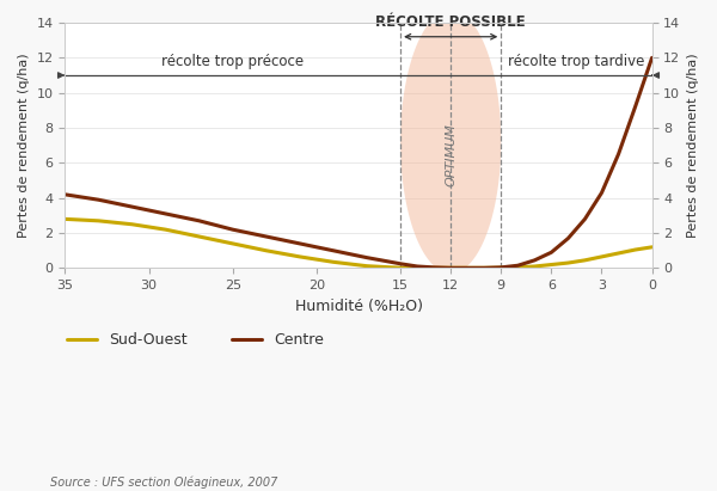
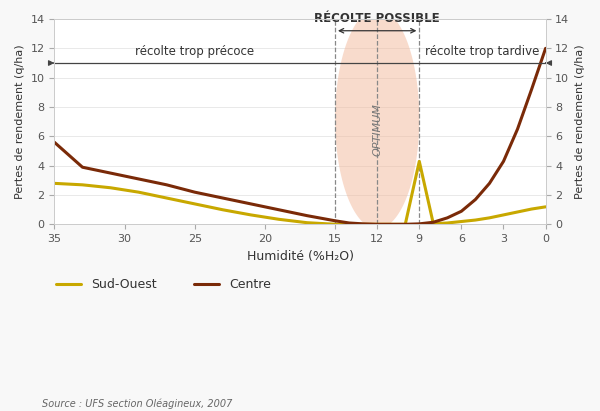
Centre/35: 4.2 -> 5.6
Sud-Ouest/9: 0.0 -> 4.3
